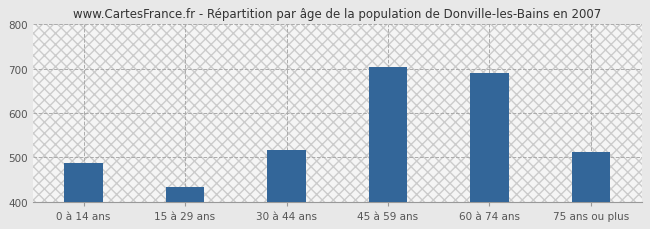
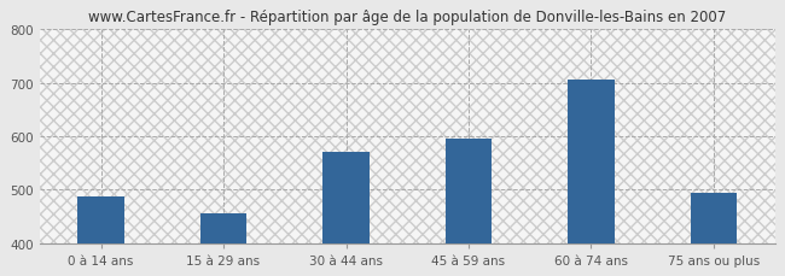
15 à 29 ans: 432 -> 455
30 à 44 ans: 516 -> 570
45 à 59 ans: 703 -> 595
60 à 74 ans: 690 -> 705
75 ans ou plus: 511 -> 495
